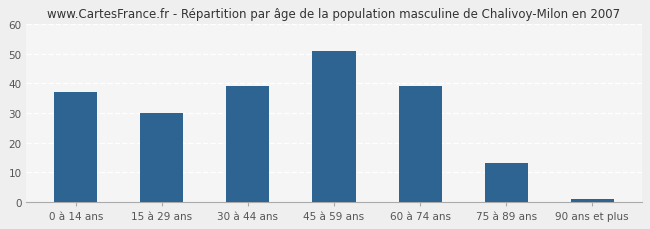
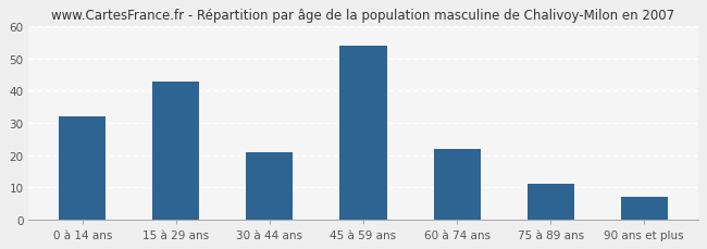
0 à 14 ans: 37 -> 32
15 à 29 ans: 30 -> 43
30 à 44 ans: 39 -> 21
45 à 59 ans: 51 -> 54
60 à 74 ans: 39 -> 22
75 à 89 ans: 13 -> 11
90 ans et plus: 1 -> 7
